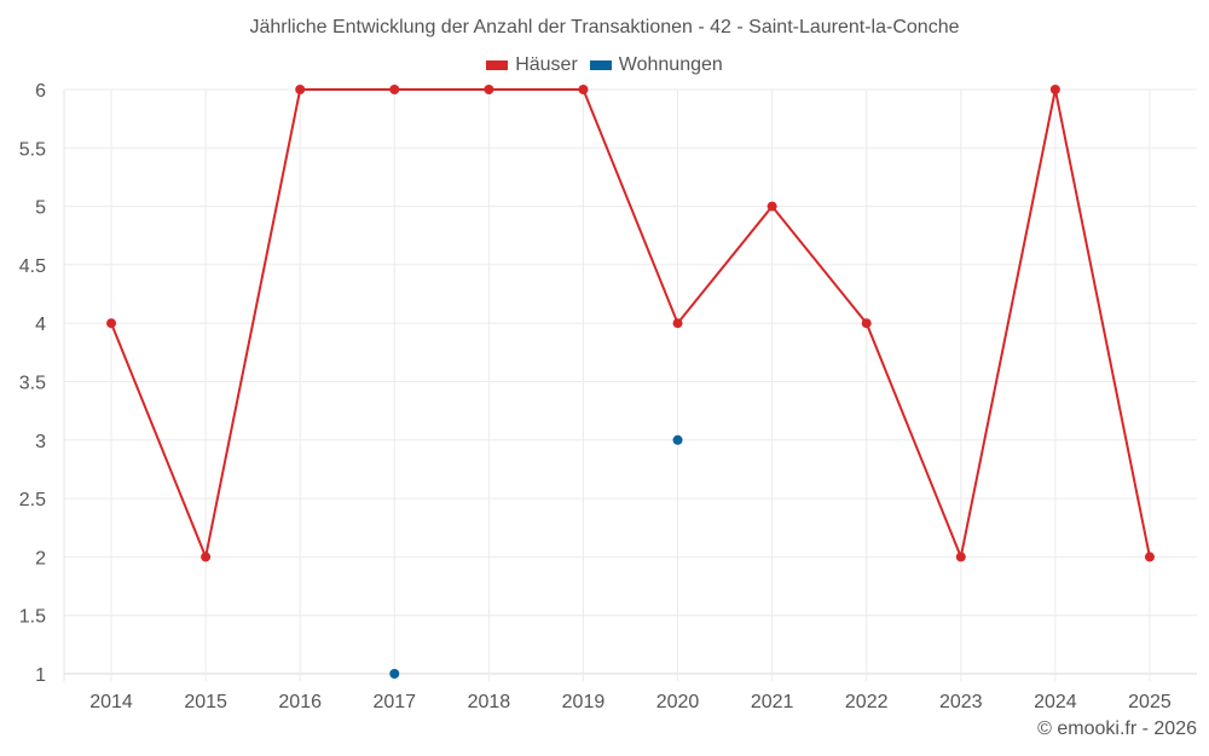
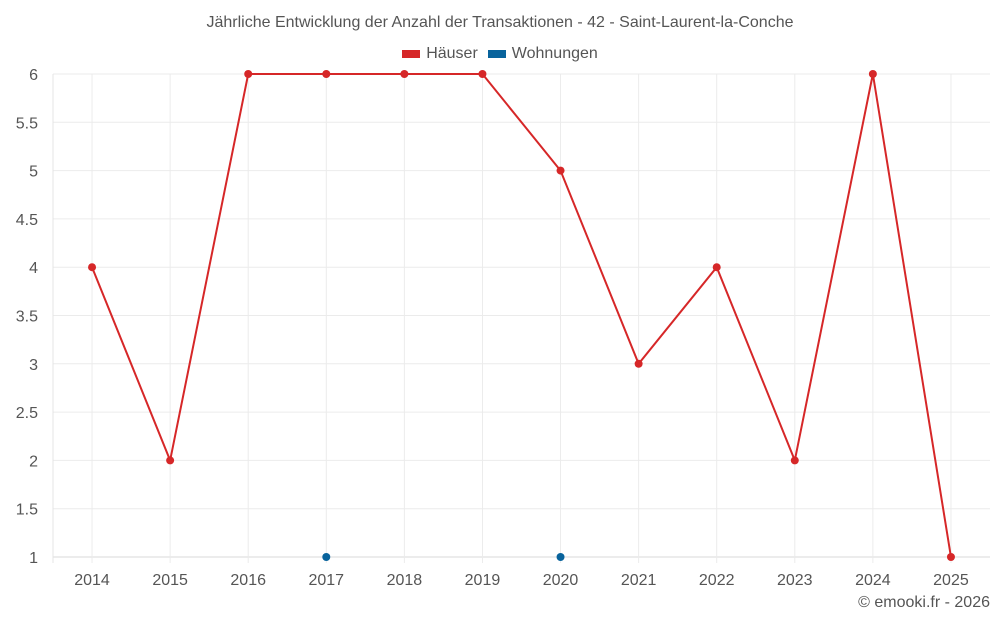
Häuser/2020: 4 -> 5
Wohnungen/2020: 3 -> 1
Häuser/2021: 5 -> 3
Häuser/2025: 2 -> 1
